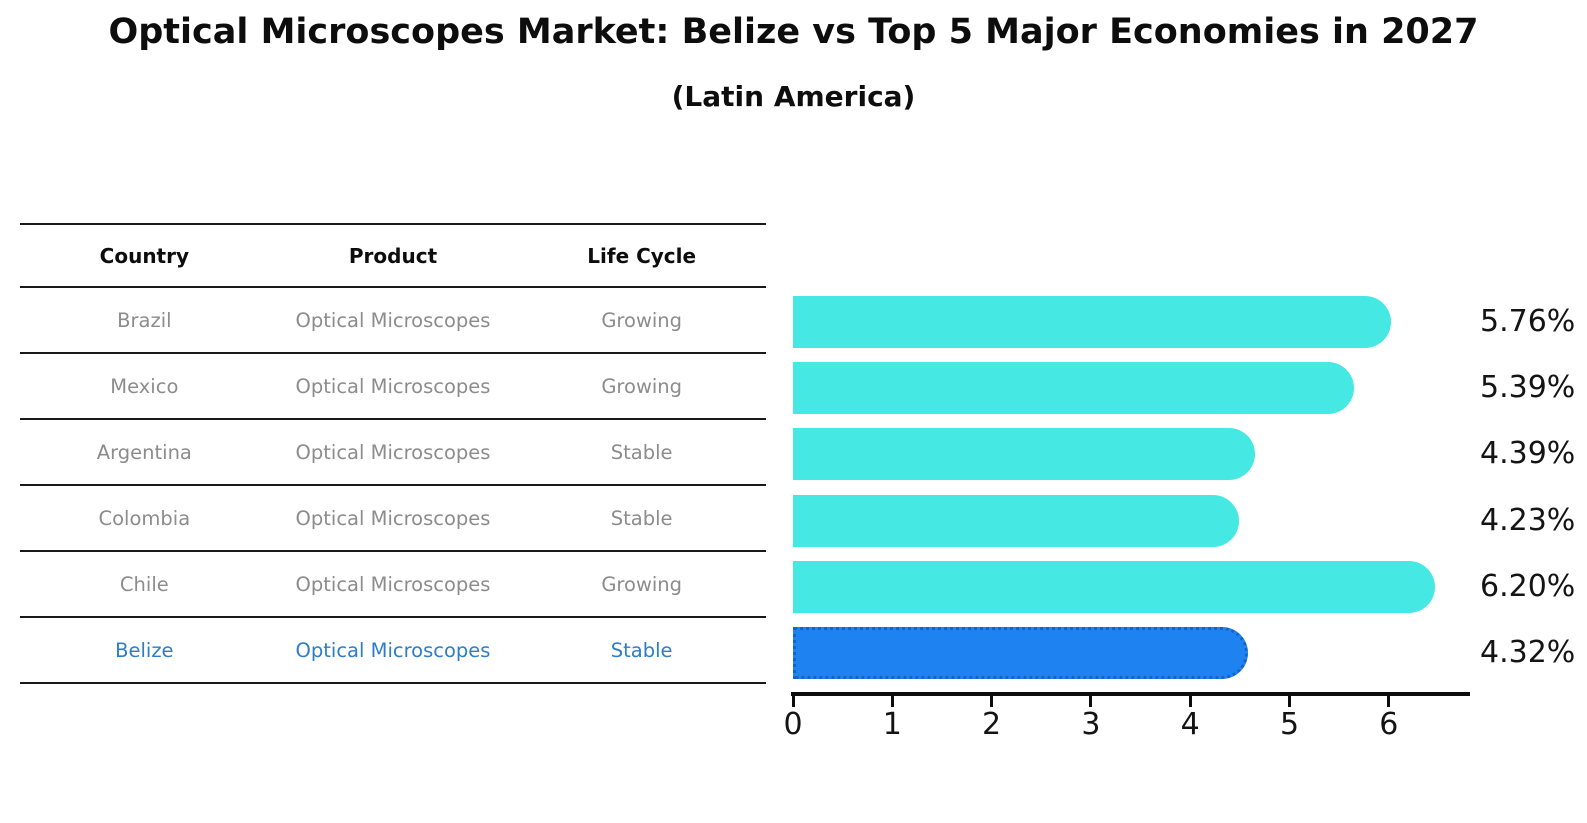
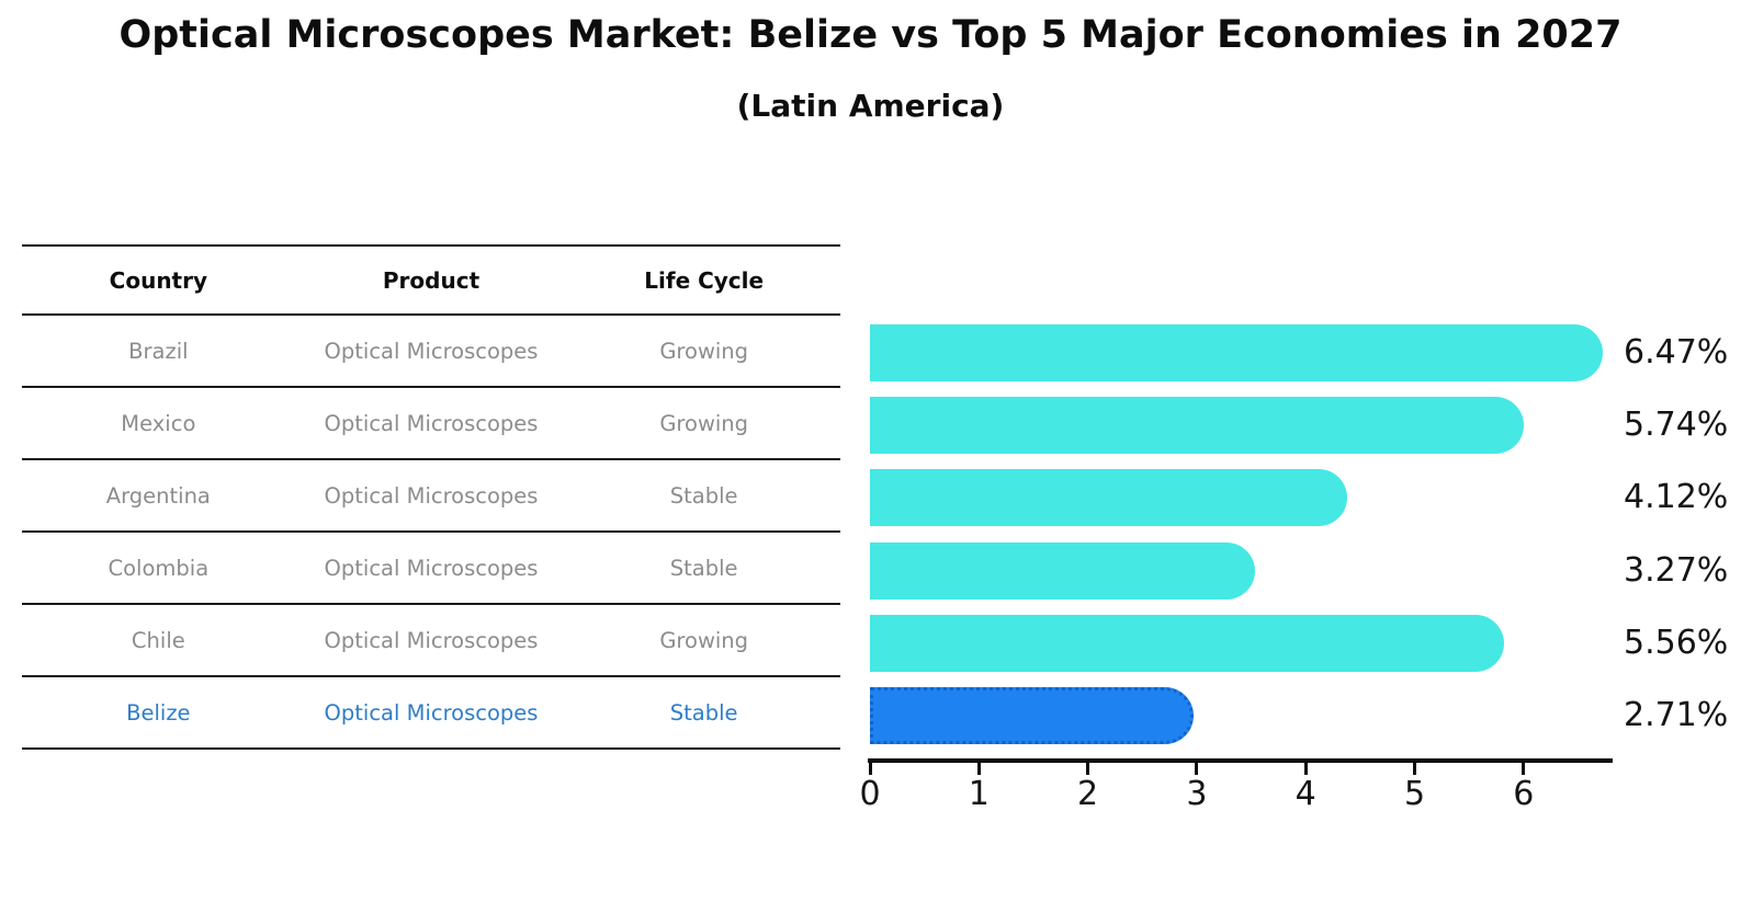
Brazil: 5.76% -> 6.47%
Mexico: 5.39% -> 5.74%
Argentina: 4.39% -> 4.12%
Colombia: 4.23% -> 3.27%
Chile: 6.20% -> 5.56%
Belize: 4.32% -> 2.71%
